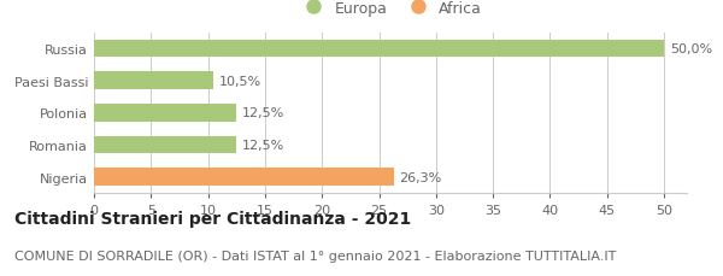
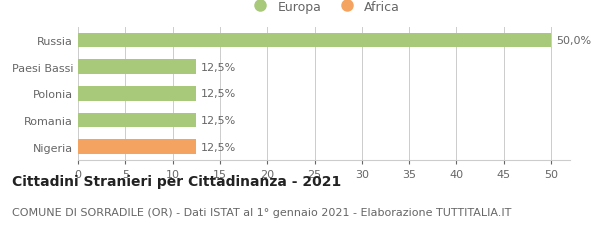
Paesi Bassi: 10,5% -> 12,5%
Nigeria: 26,3% -> 12,5%
